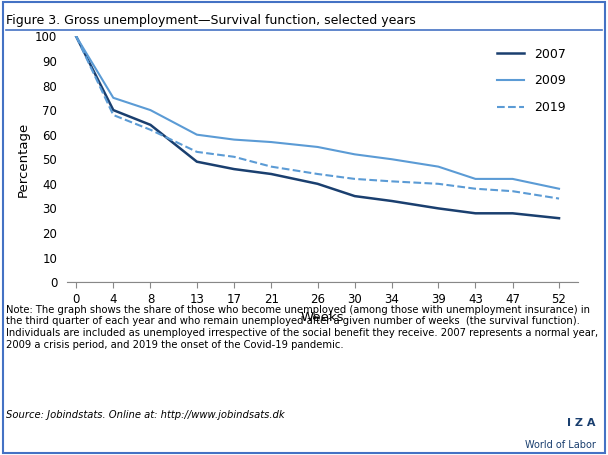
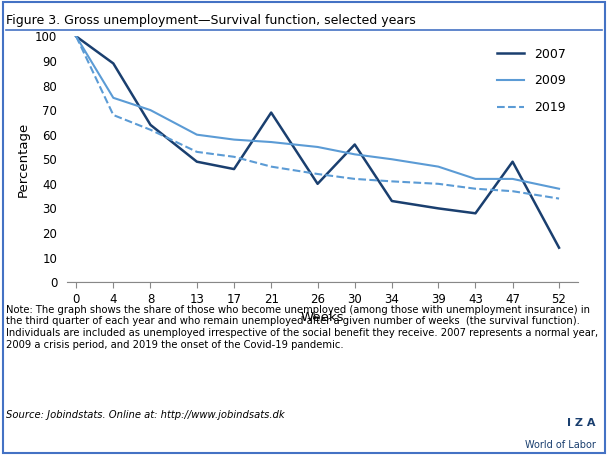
2007/4: 70 -> 89
2007/21: 44 -> 69
2007/30: 35 -> 56
2007/47: 28 -> 49
2007/52: 26 -> 14
